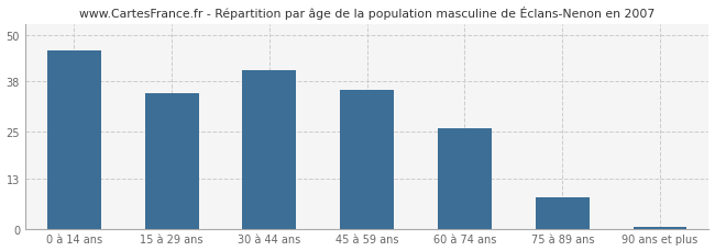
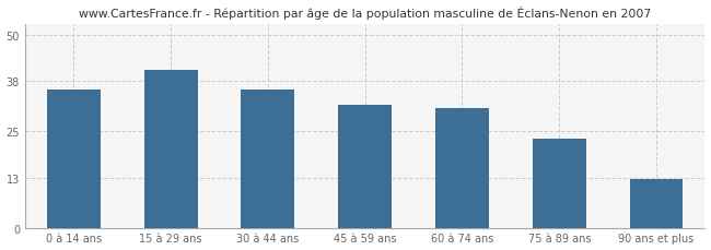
0 à 14 ans: 46.0 -> 36.0
15 à 29 ans: 35.0 -> 41.0
30 à 44 ans: 41.0 -> 36.0
45 à 59 ans: 36.0 -> 32.0
60 à 74 ans: 26.0 -> 31.0
75 à 89 ans: 8.0 -> 23.0
90 ans et plus: 0.4 -> 12.5
